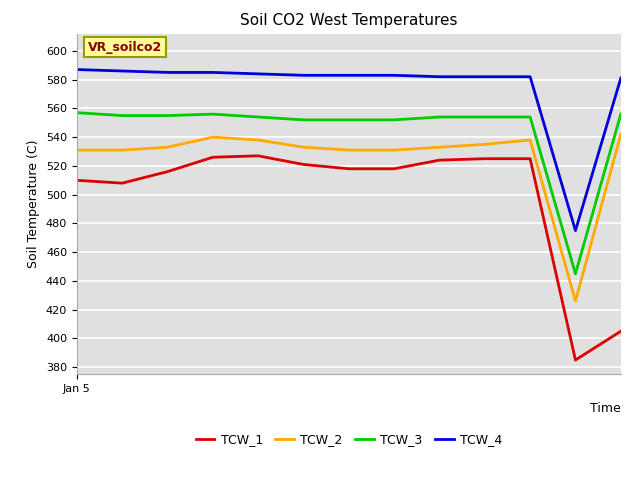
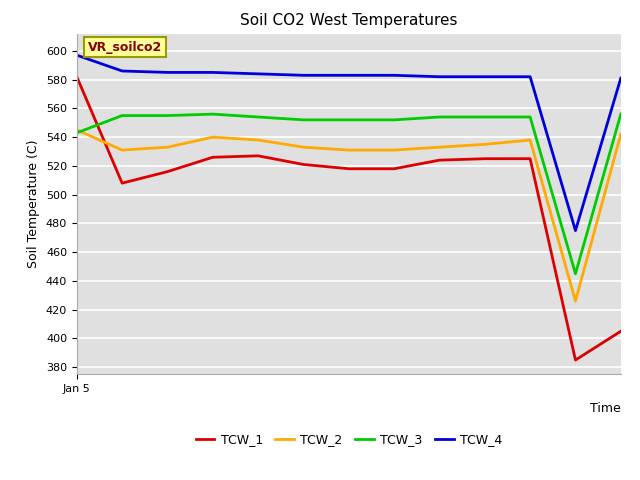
TCW_1/Jan 5: 510 -> 582
TCW_2/Jan 5: 531 -> 545
TCW_3/Jan 5: 557 -> 543
TCW_4/Jan 5: 587 -> 597
